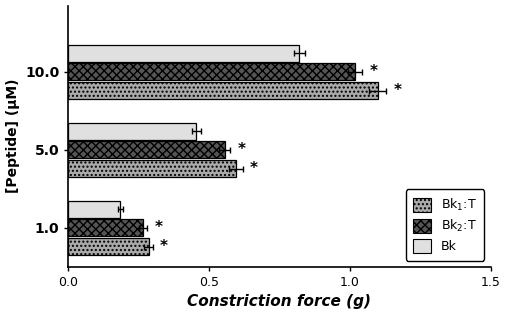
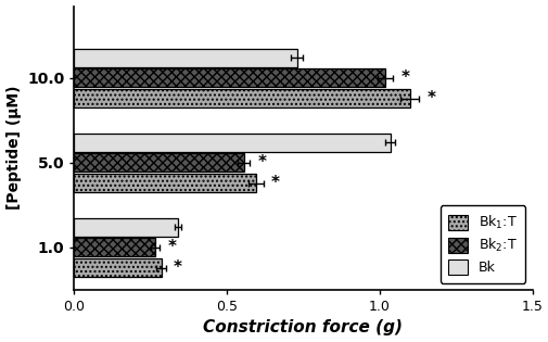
Bk/10.0: 0.820 -> 0.730
Bk/5.0: 0.455 -> 1.035
Bk/1.0: 0.185 -> 0.340
